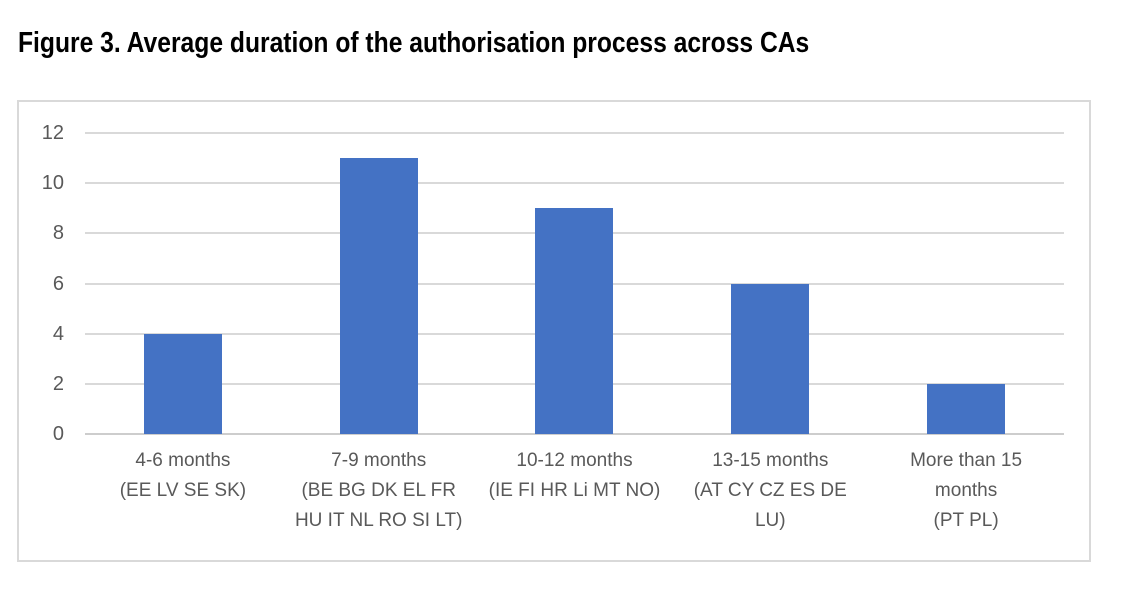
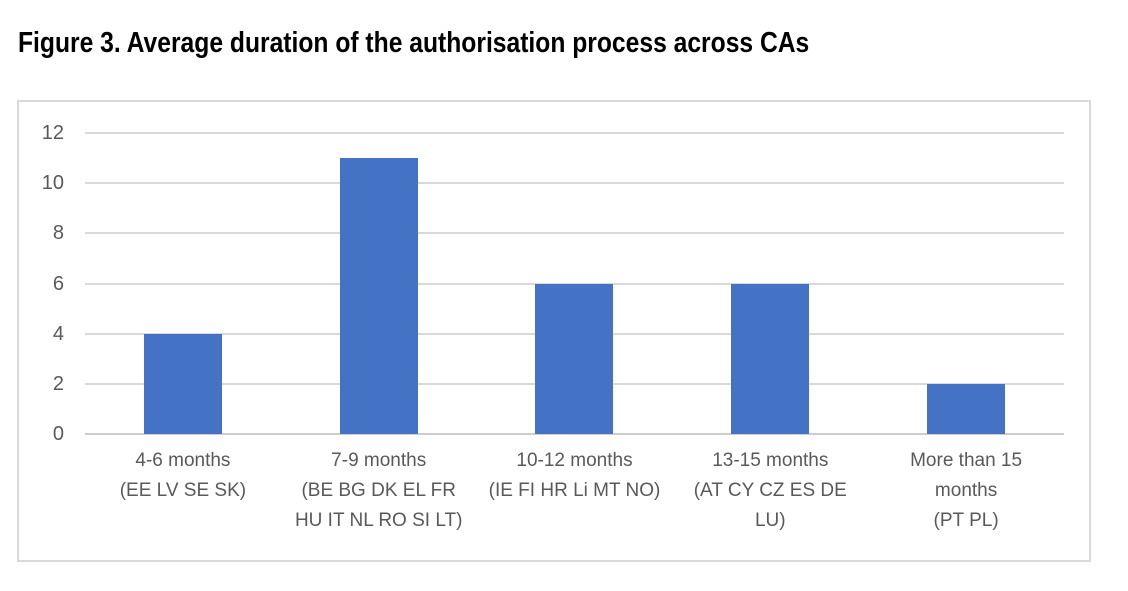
10-12 months (IE FI HR Li MT NO): 9 -> 6
